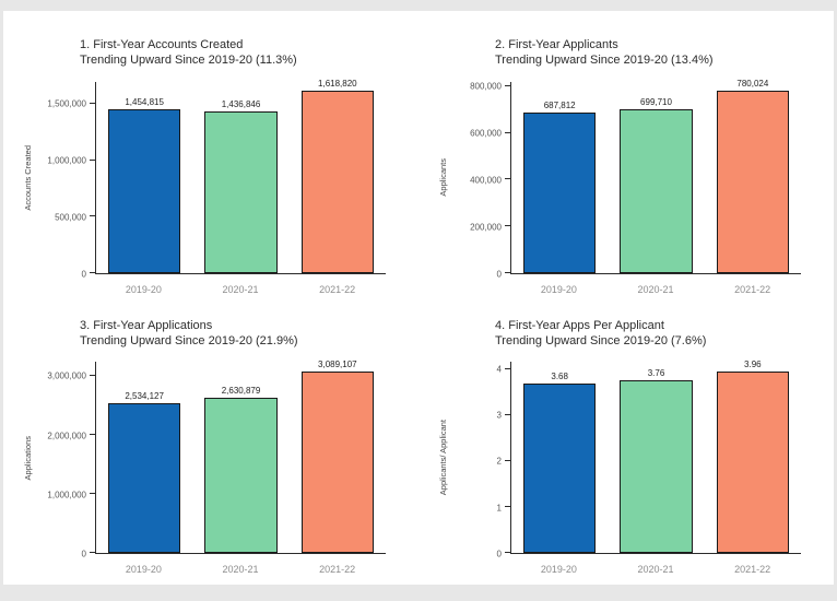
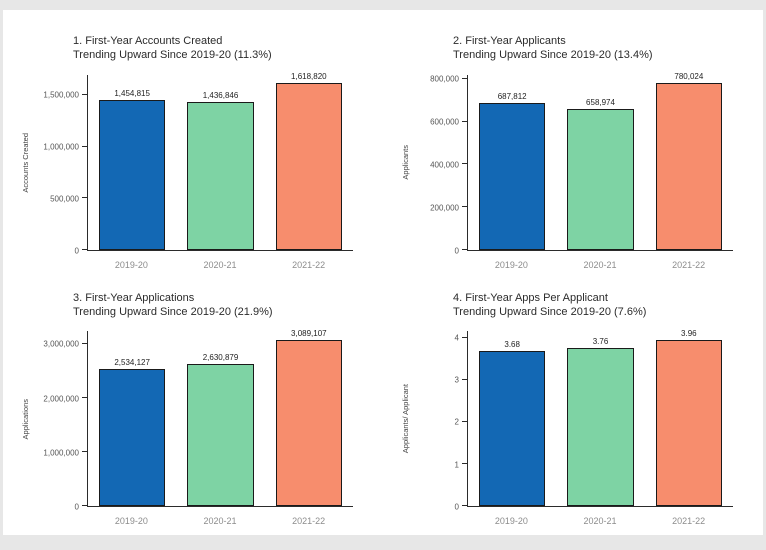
2. First-Year Applicants/2020-21: 699,710 -> 658,974
